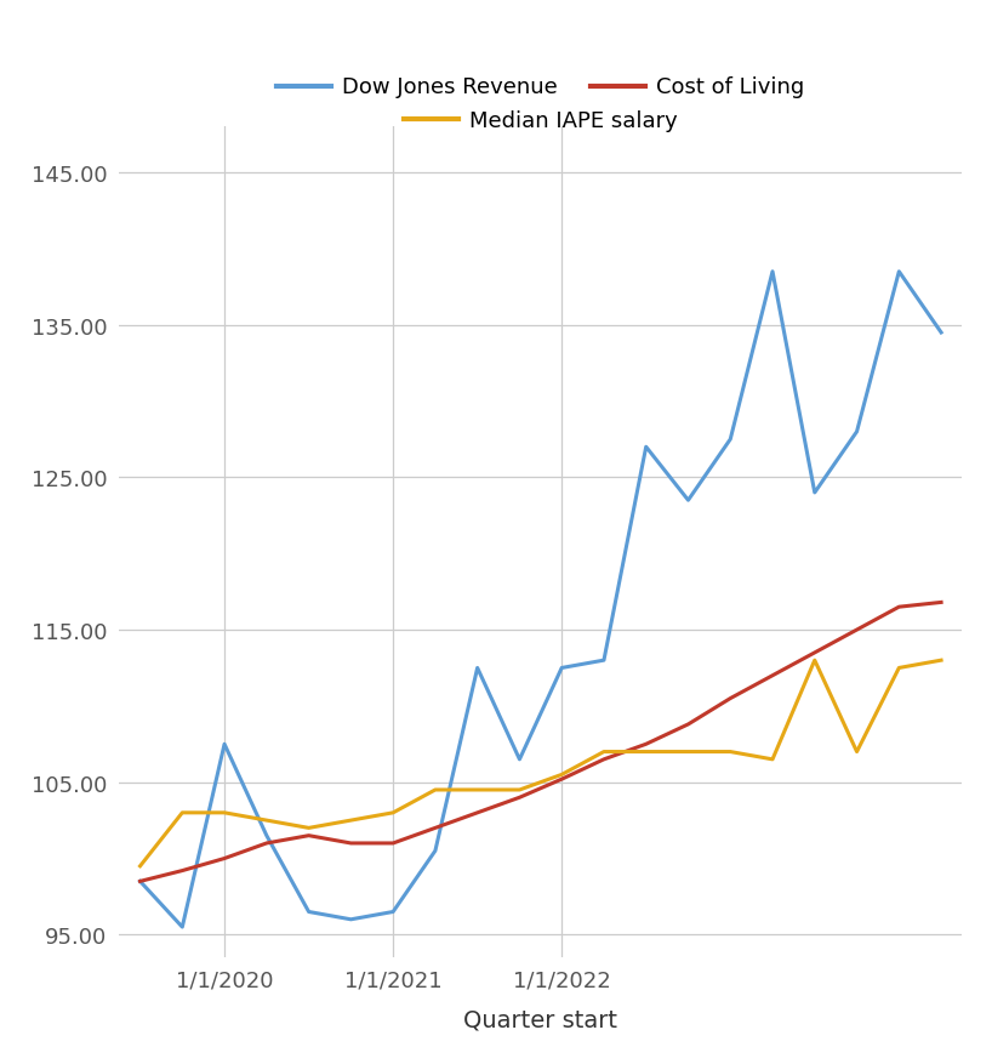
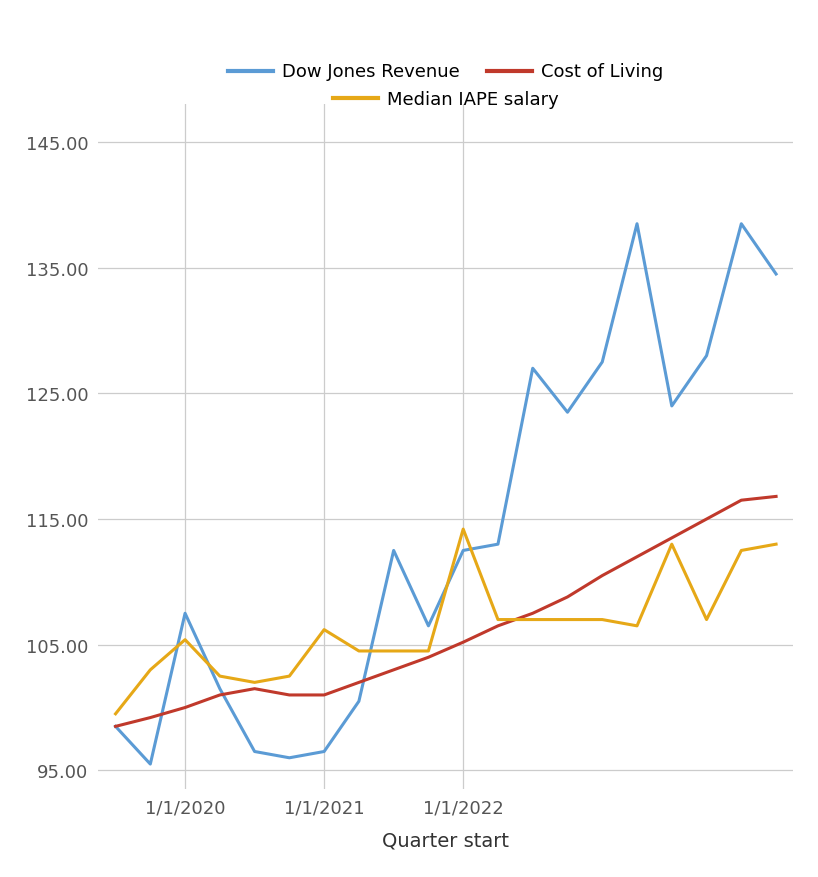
Median IAPE salary/1/1/2020: 103.0 -> 105.4
Median IAPE salary/1/1/2021: 103.0 -> 106.2
Median IAPE salary/1/1/2022: 105.5 -> 114.2
